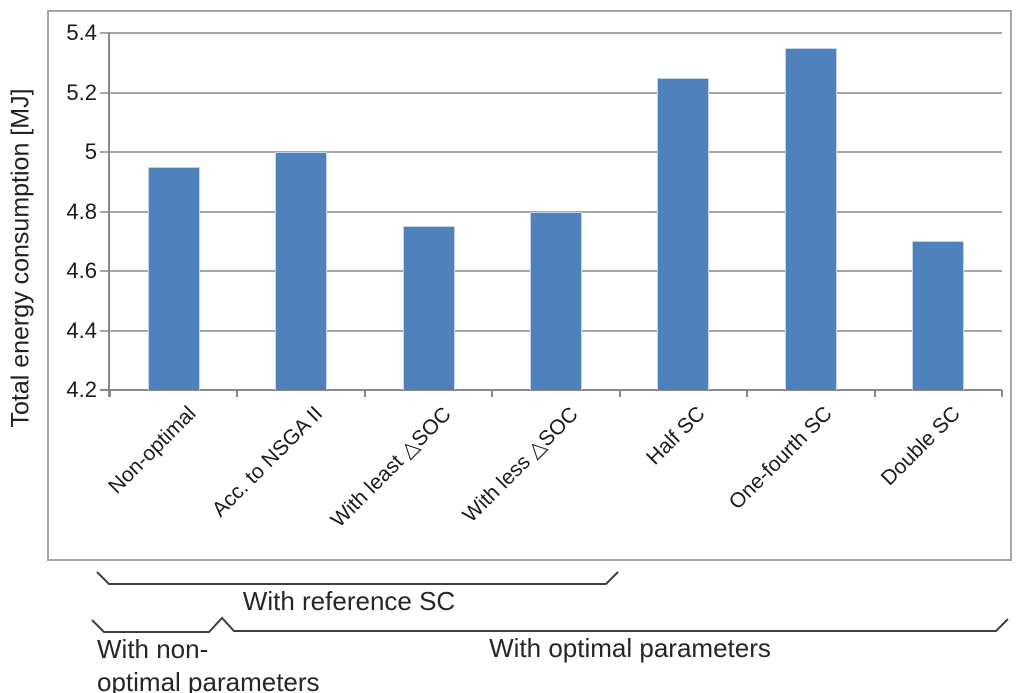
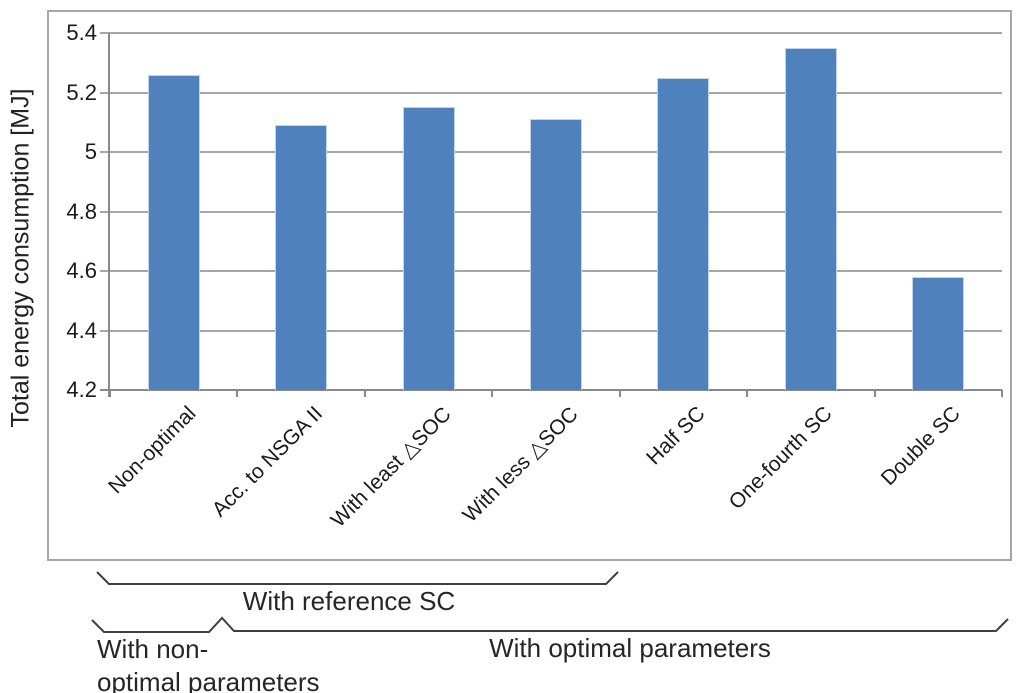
Non-optimal: 4.95 -> 5.26
Acc. to NSGA II: 5.00 -> 5.09
With least △SOC: 4.75 -> 5.15
With less △SOC: 4.80 -> 5.11
Double SC: 4.70 -> 4.58
